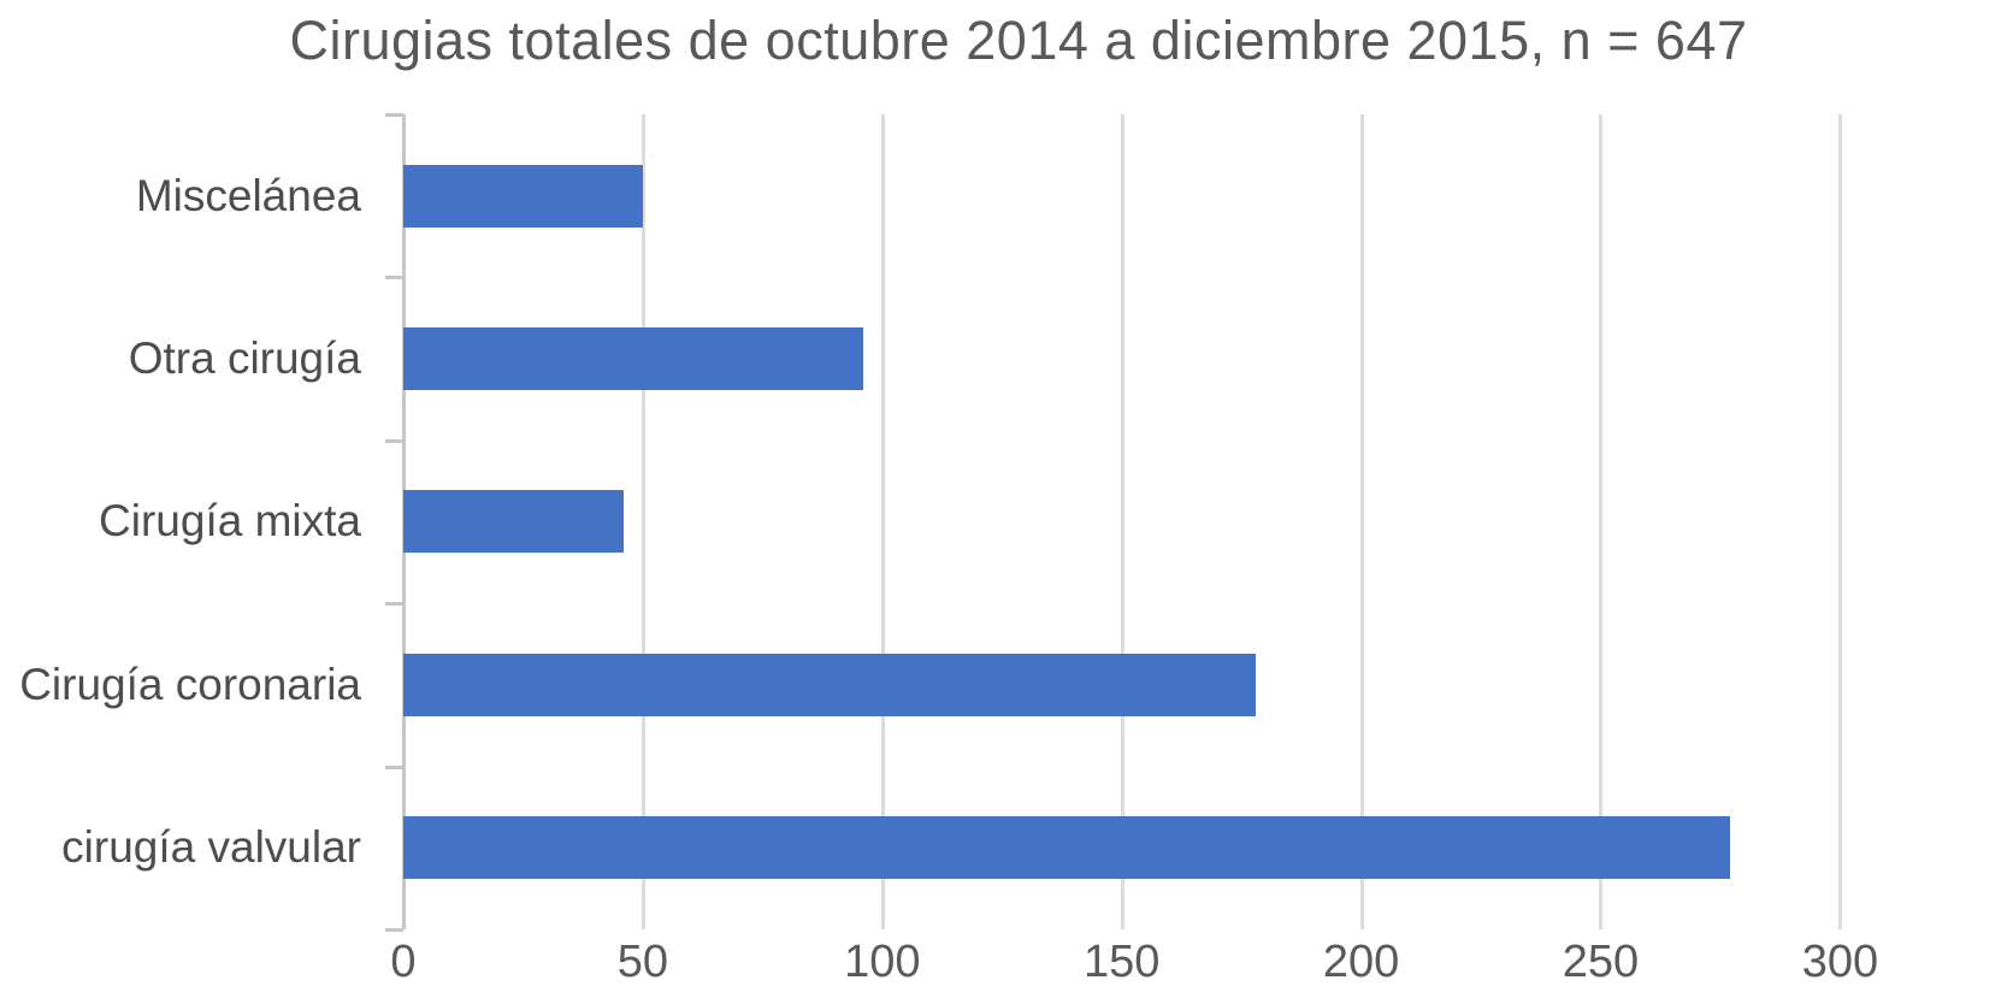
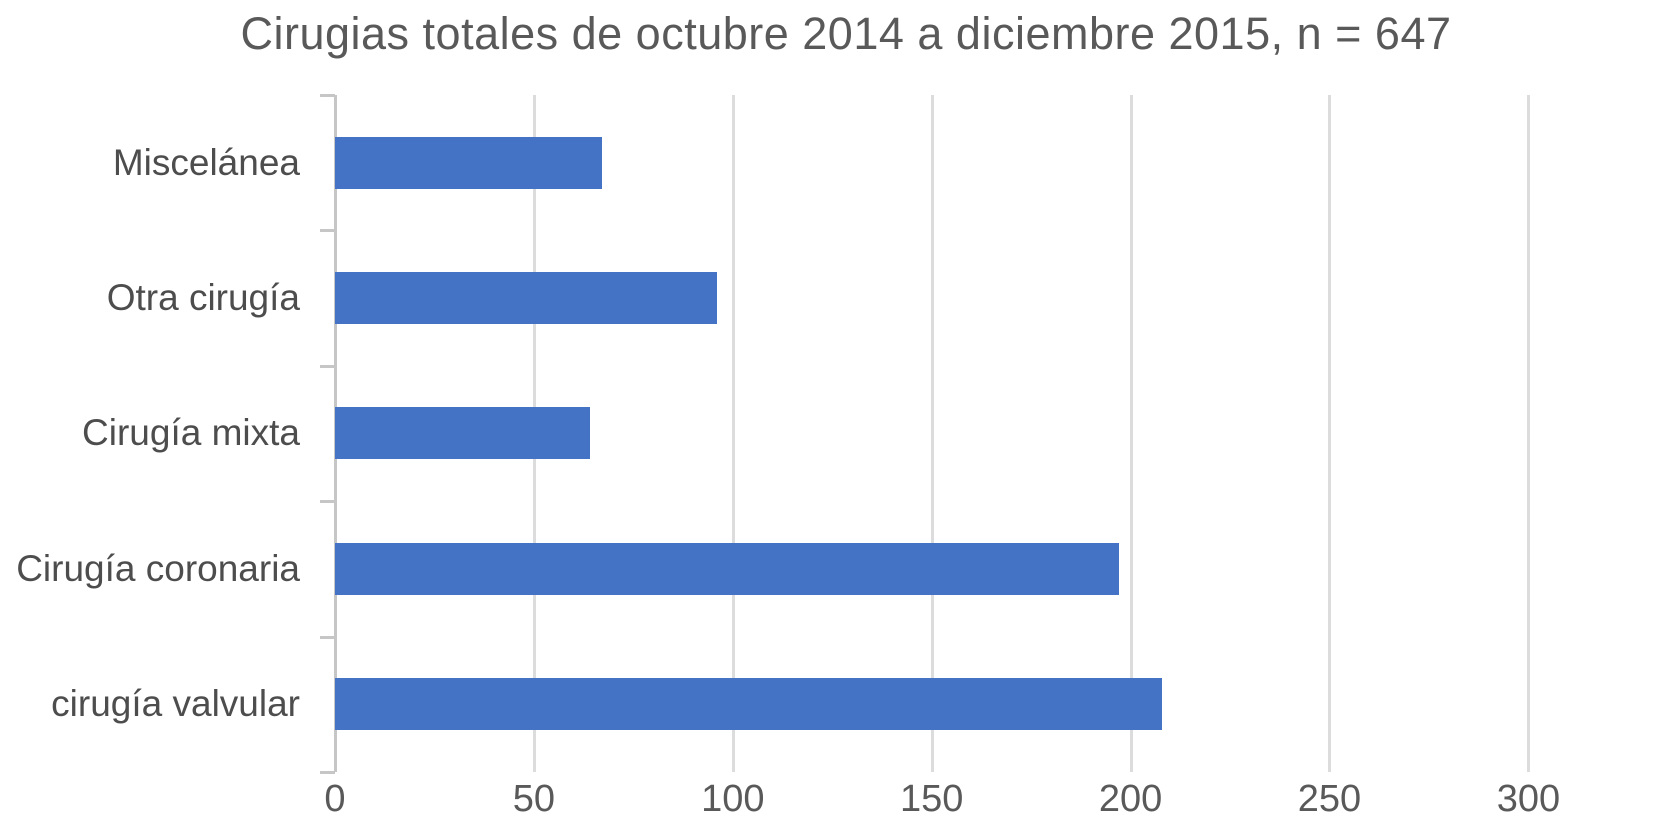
Miscelánea: 50 -> 67
Cirugía mixta: 46 -> 64
Cirugía coronaria: 178 -> 197
cirugía valvular: 277 -> 208
